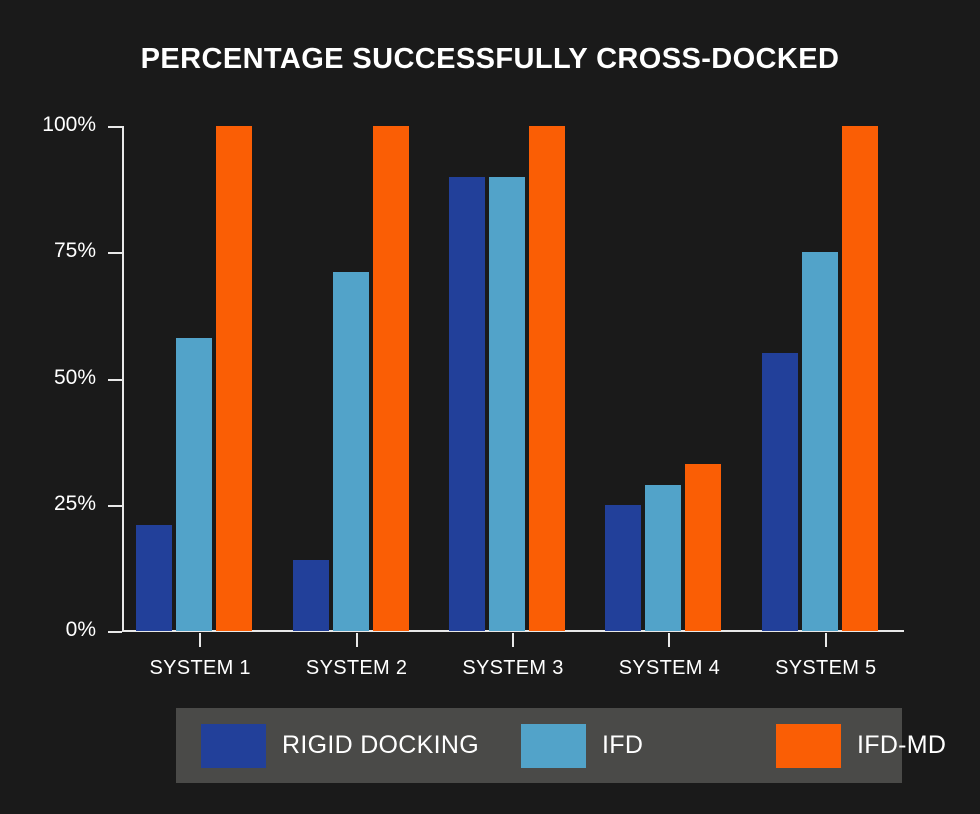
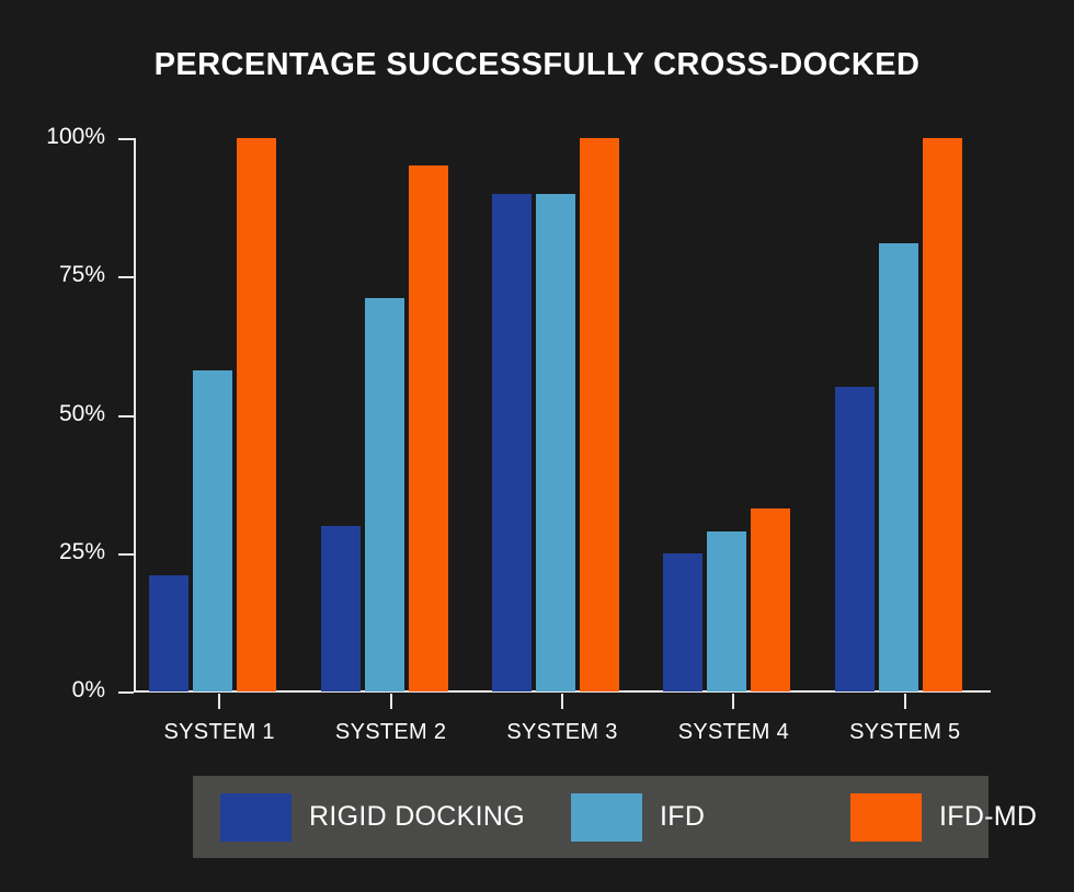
RIGID DOCKING/SYSTEM 2: 14% -> 30%
IFD-MD/SYSTEM 2: 100% -> 95%
IFD/SYSTEM 5: 75% -> 81%
